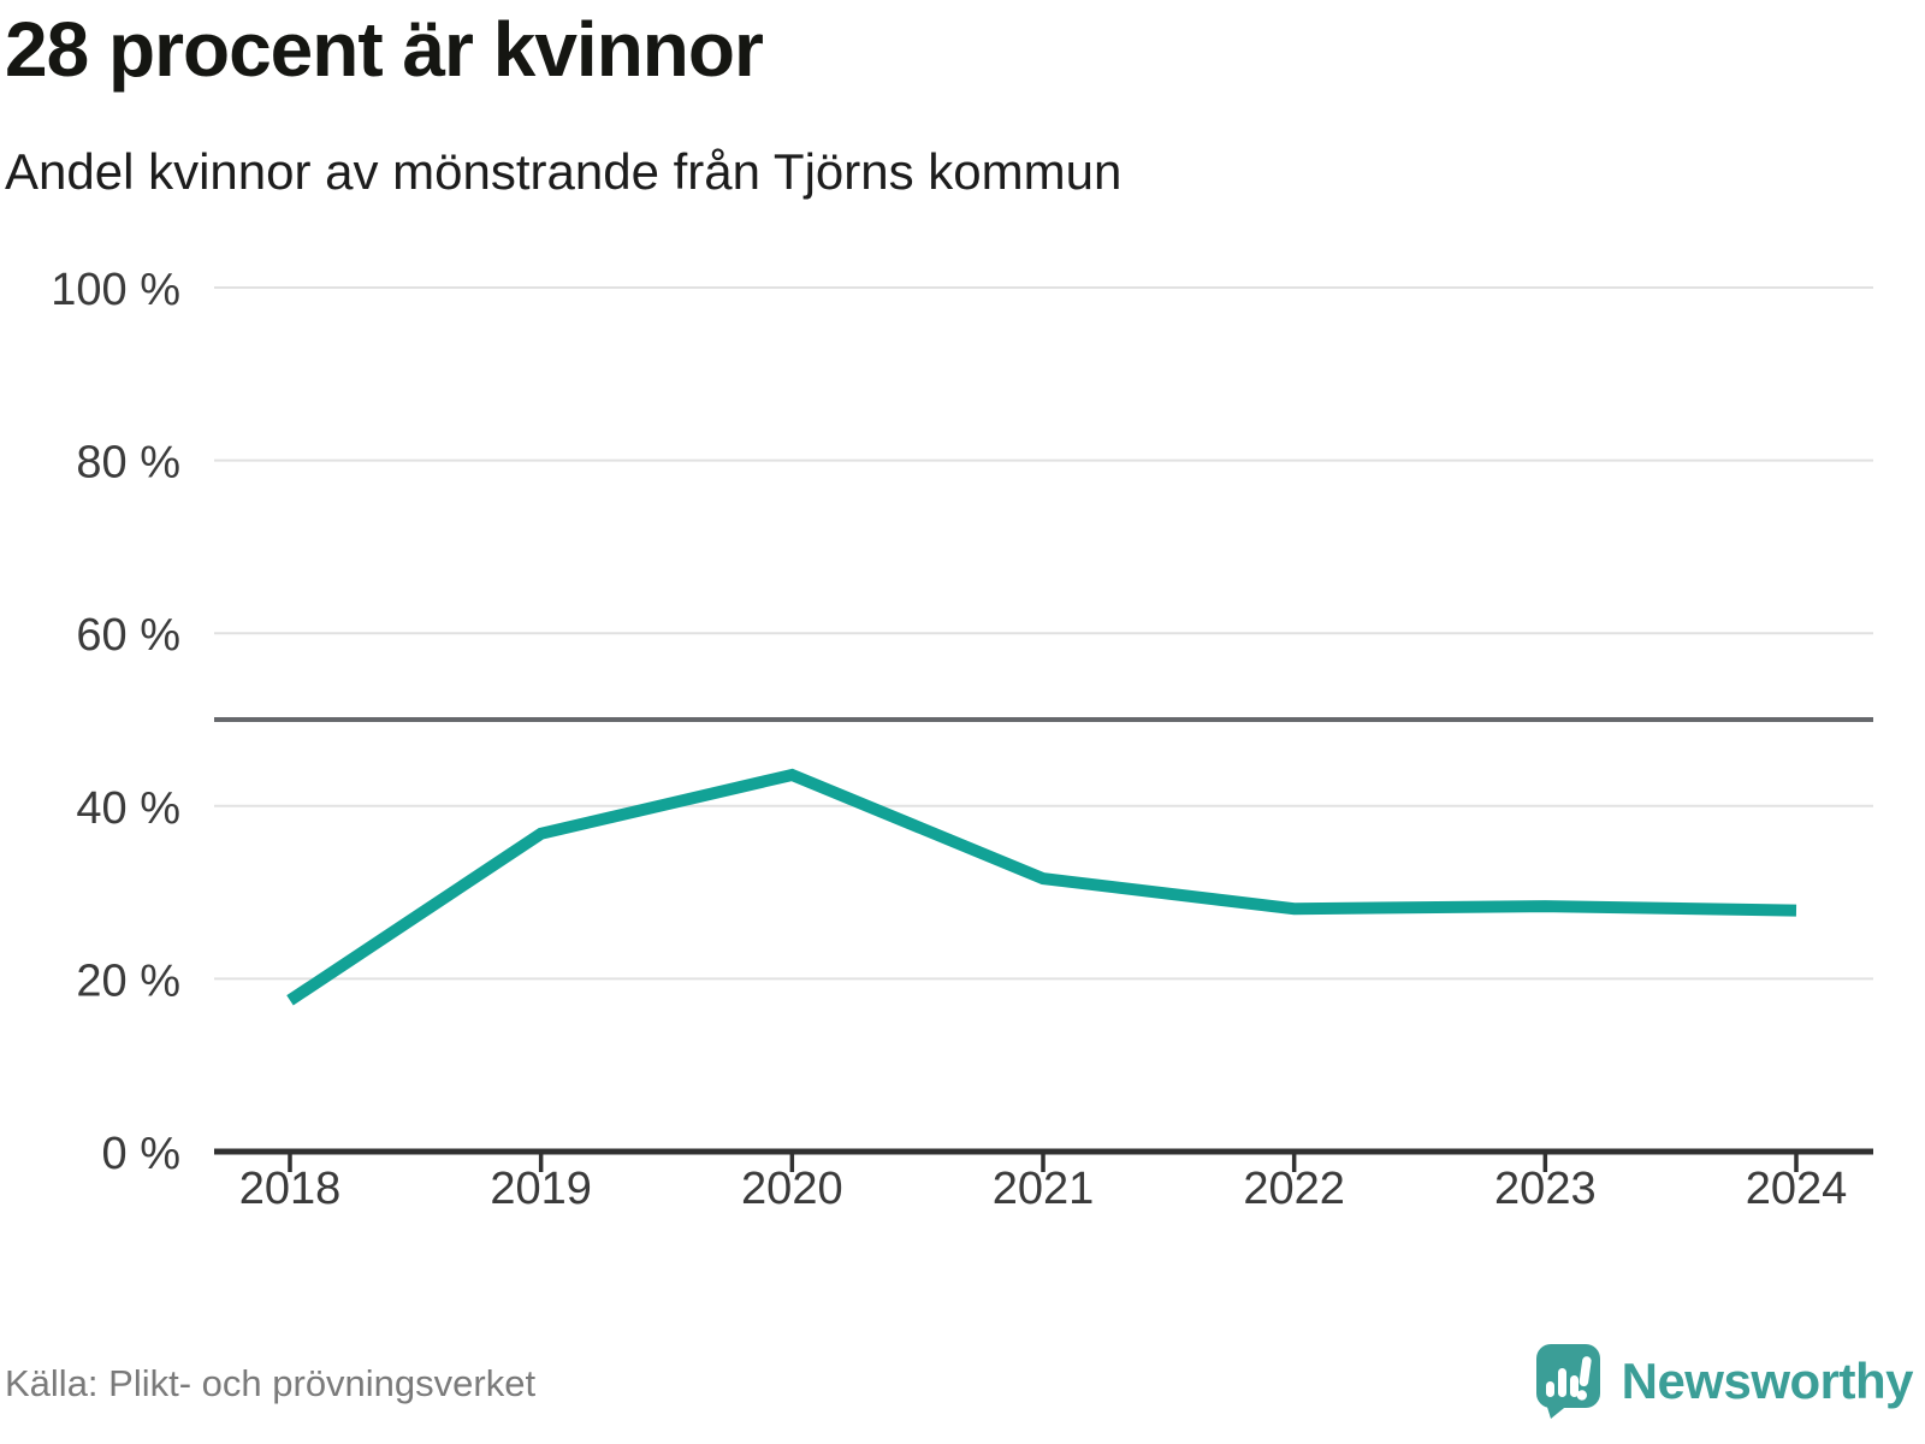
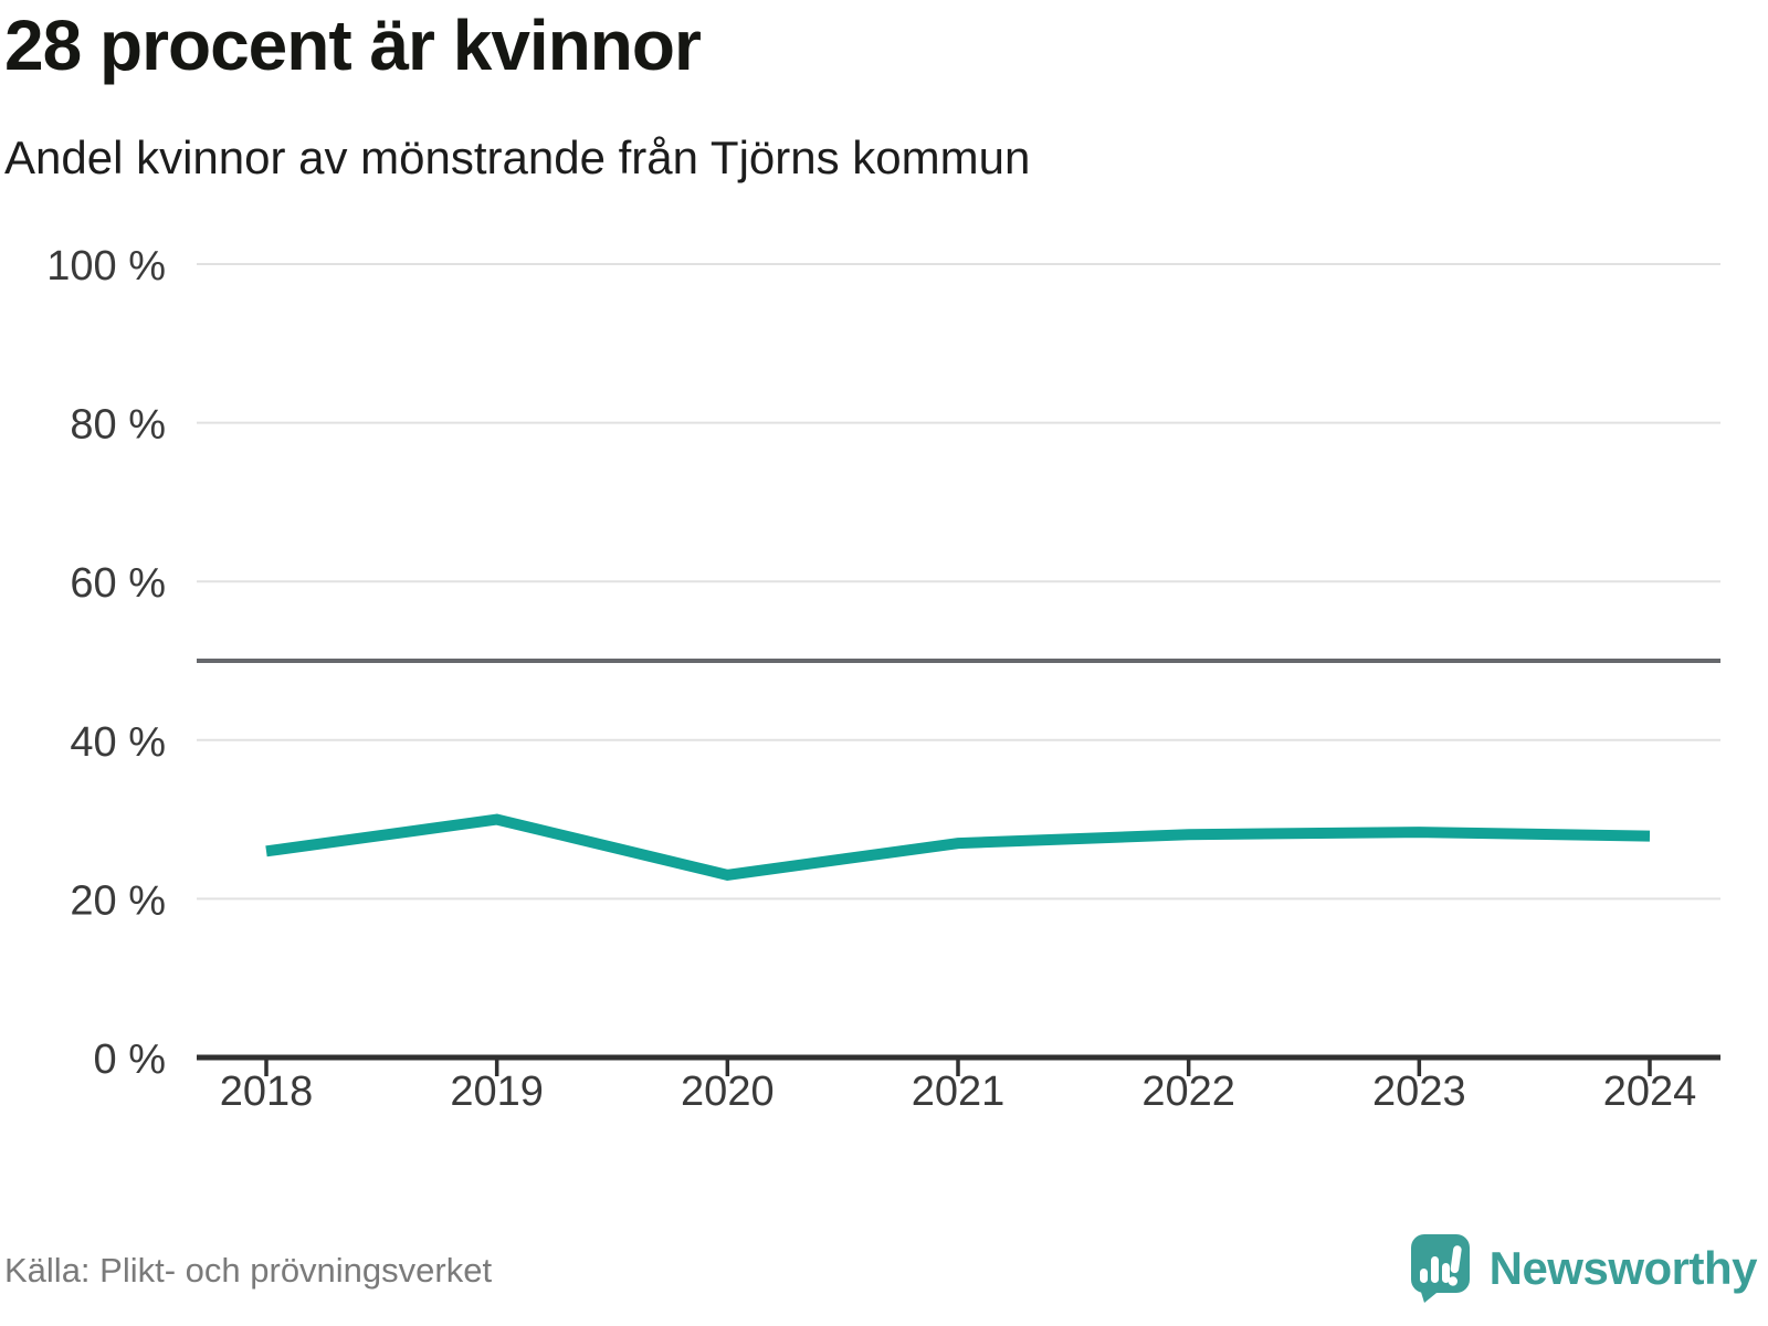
2018: 18% -> 26%
2019: 37% -> 30%
2020: 44% -> 23%
2021: 32% -> 27%
